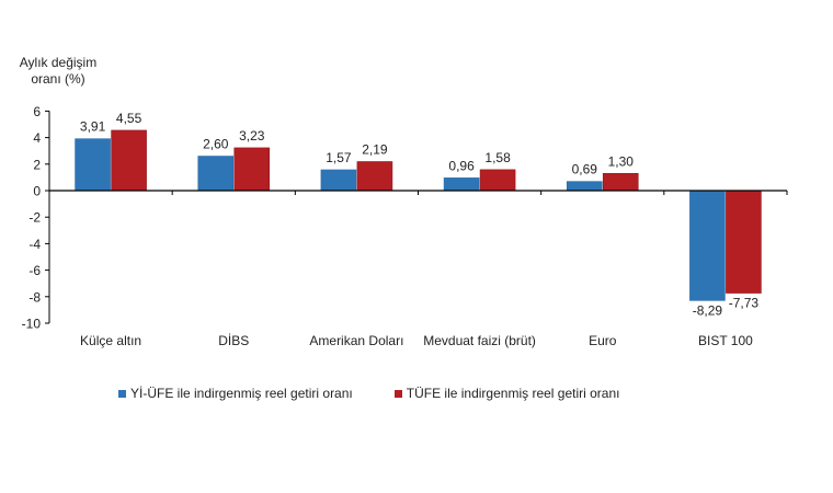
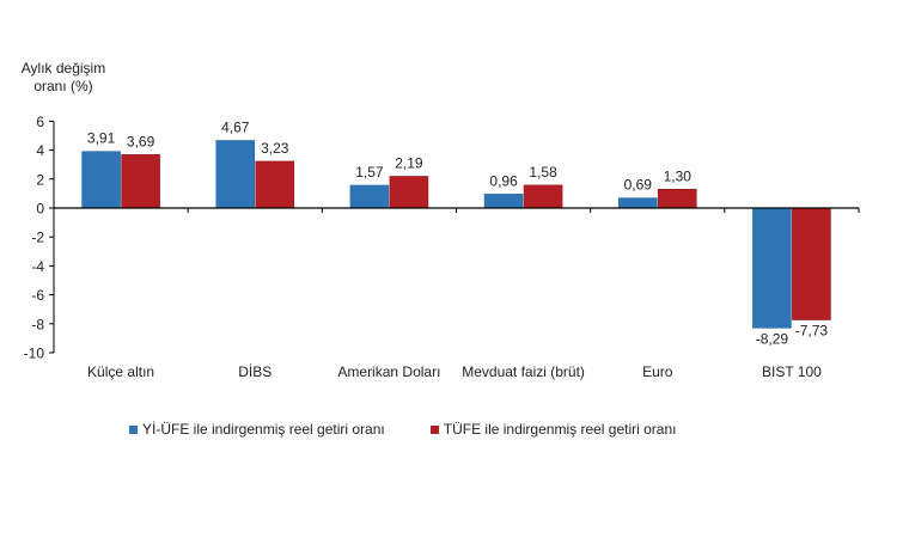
TÜFE ile indirgenmiş reel getiri oranı/Külçe altın: 4,55 -> 3,69
Yİ-ÜFE ile indirgenmiş reel getiri oranı/DİBS: 2,60 -> 4,67
